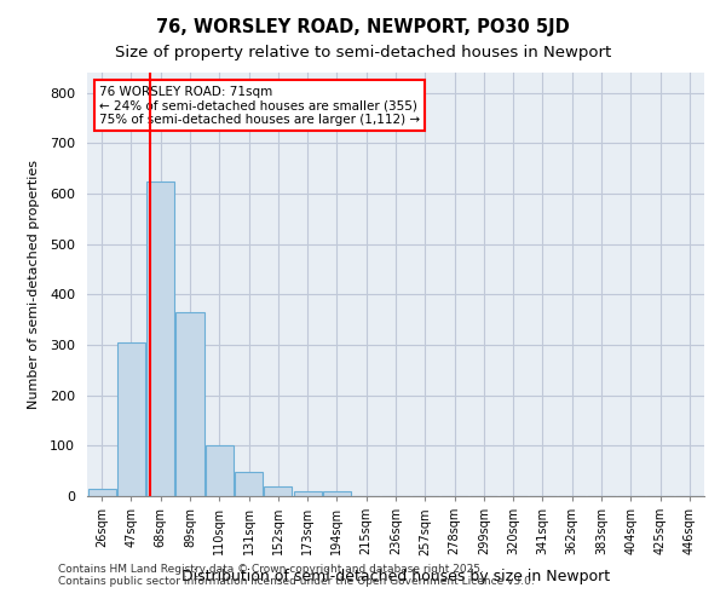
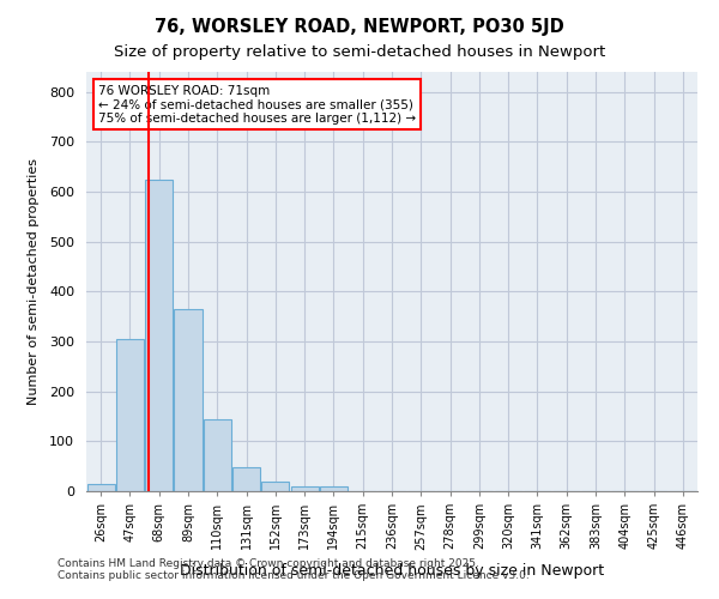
110sqm: 100 -> 145
